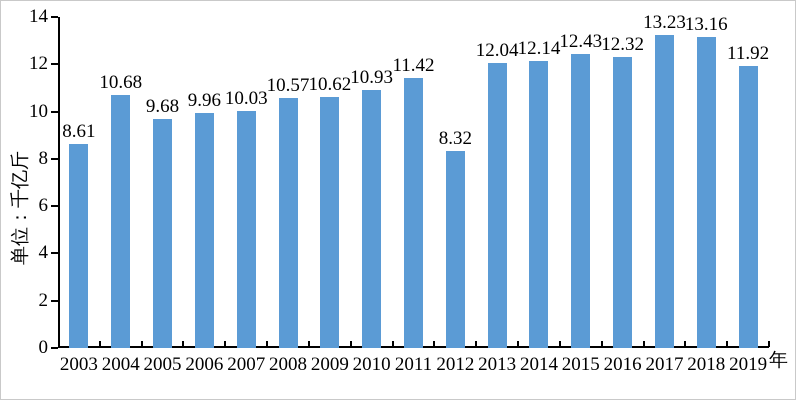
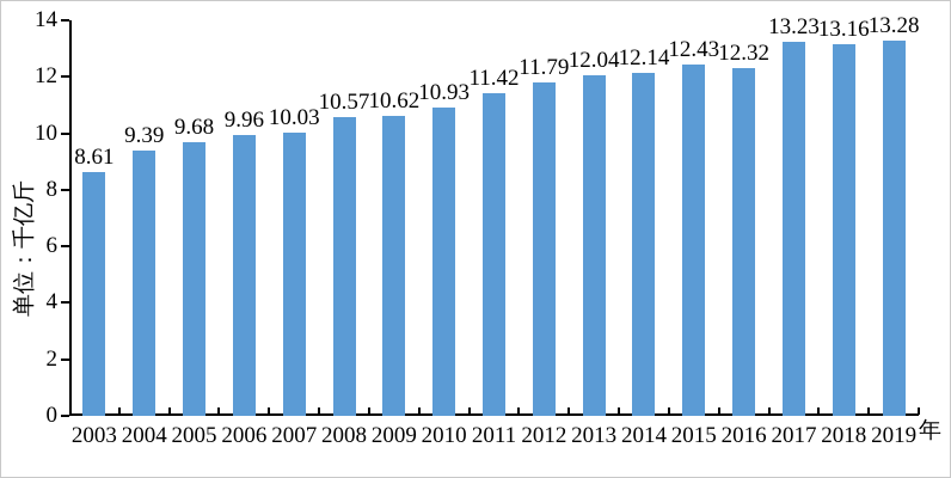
2004: 10.68 -> 9.39
2012: 8.32 -> 11.79
2019: 11.92 -> 13.28
